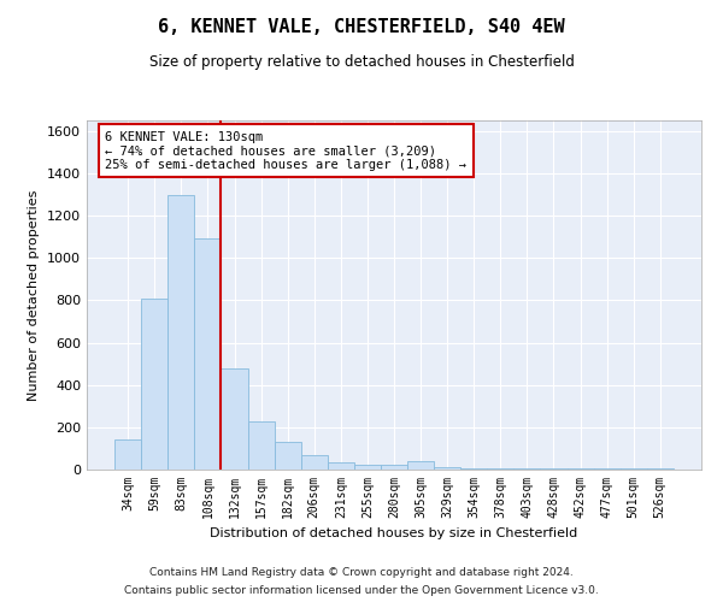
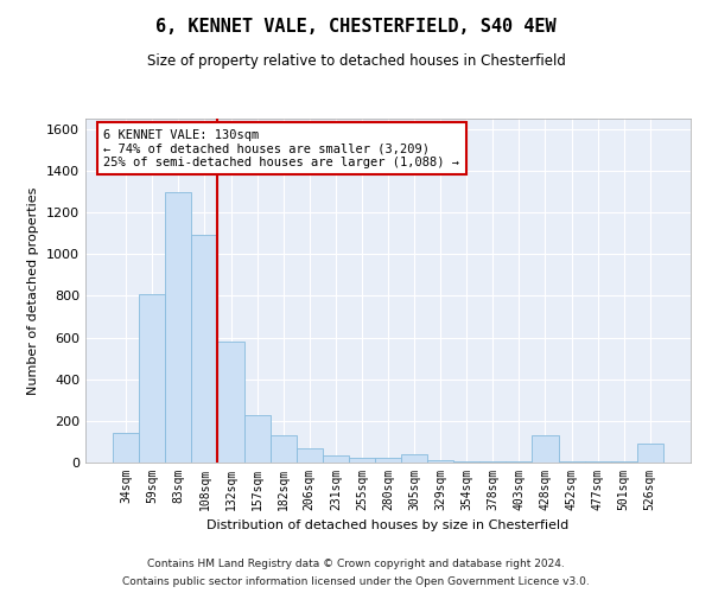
132sqm: 480 -> 580
428sqm: 10 -> 130
526sqm: 10 -> 90
